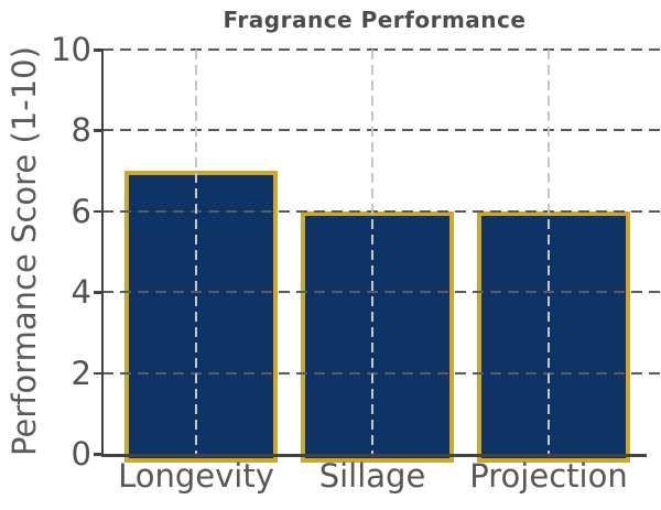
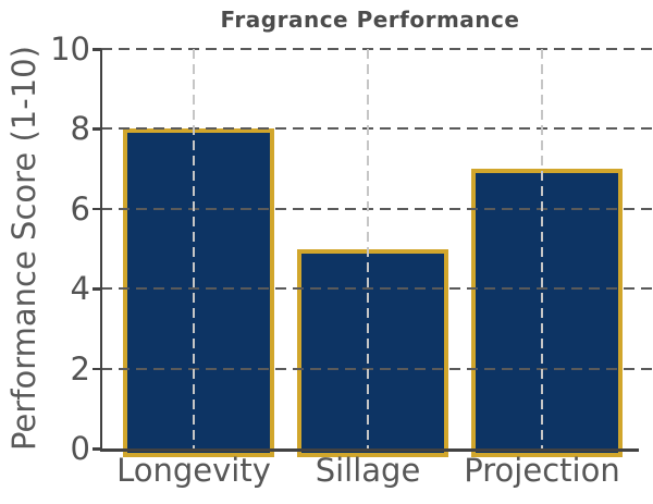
Longevity: 7 -> 8
Sillage: 6 -> 5
Projection: 6 -> 7
